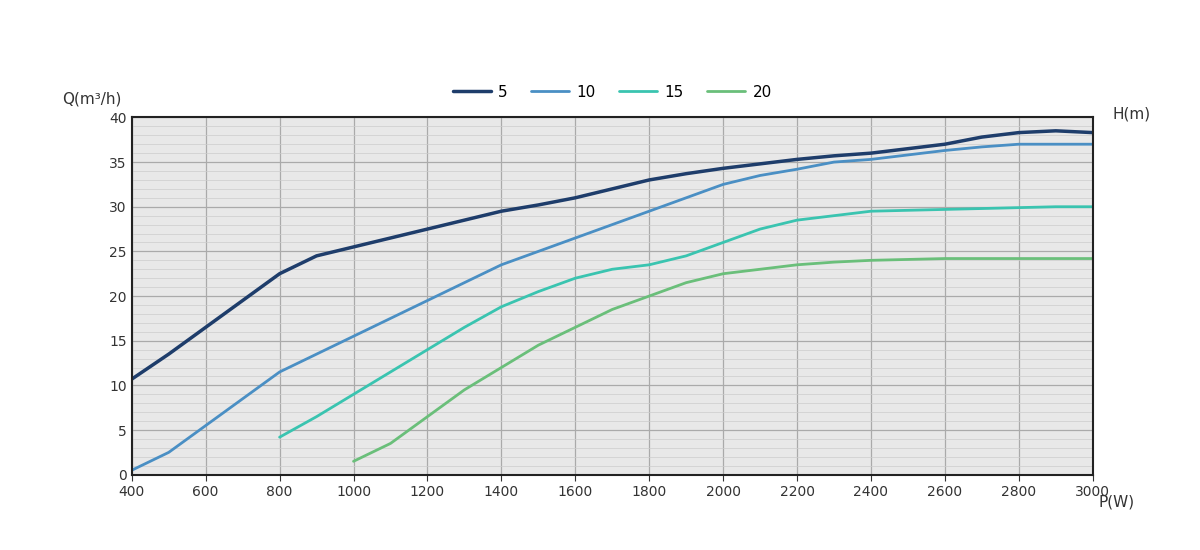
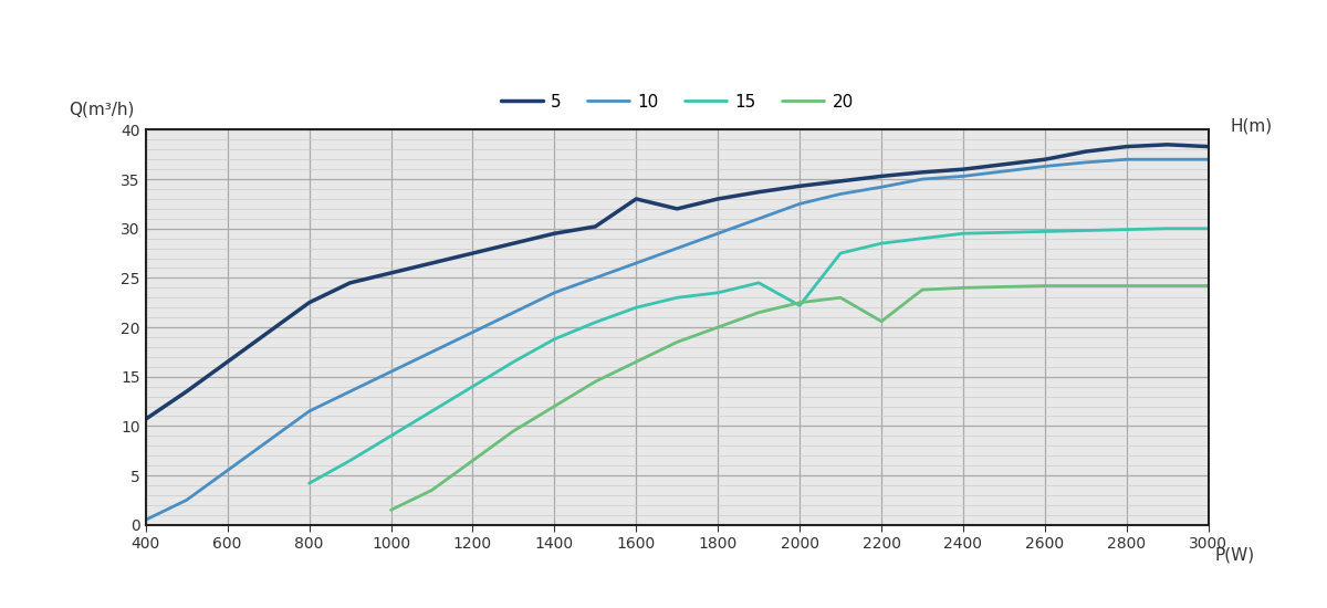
5/1600: 31.0 -> 33.0
15/2000: 26.0 -> 22.2
20/2200: 23.5 -> 20.6
